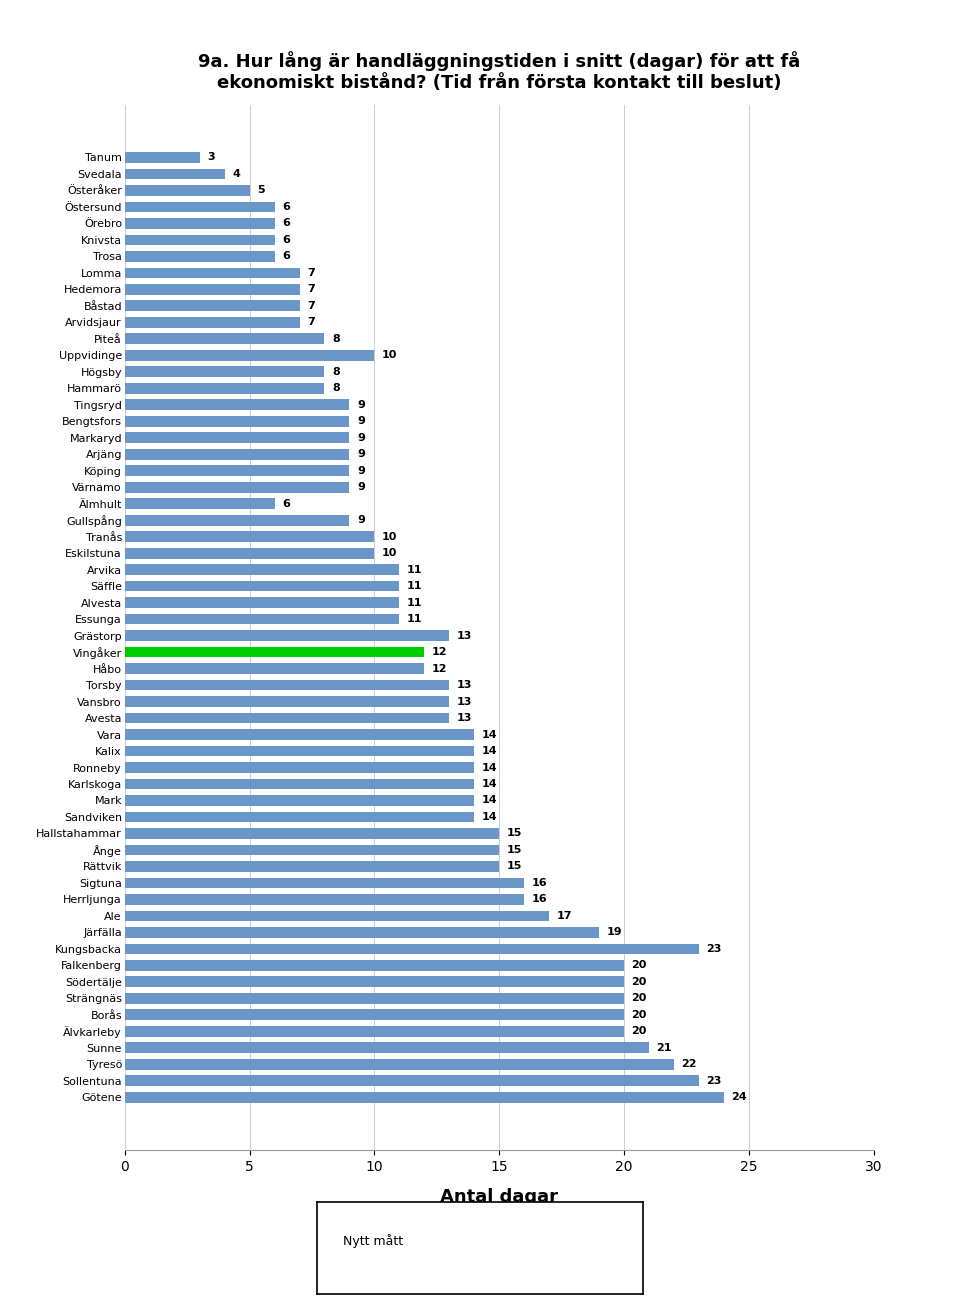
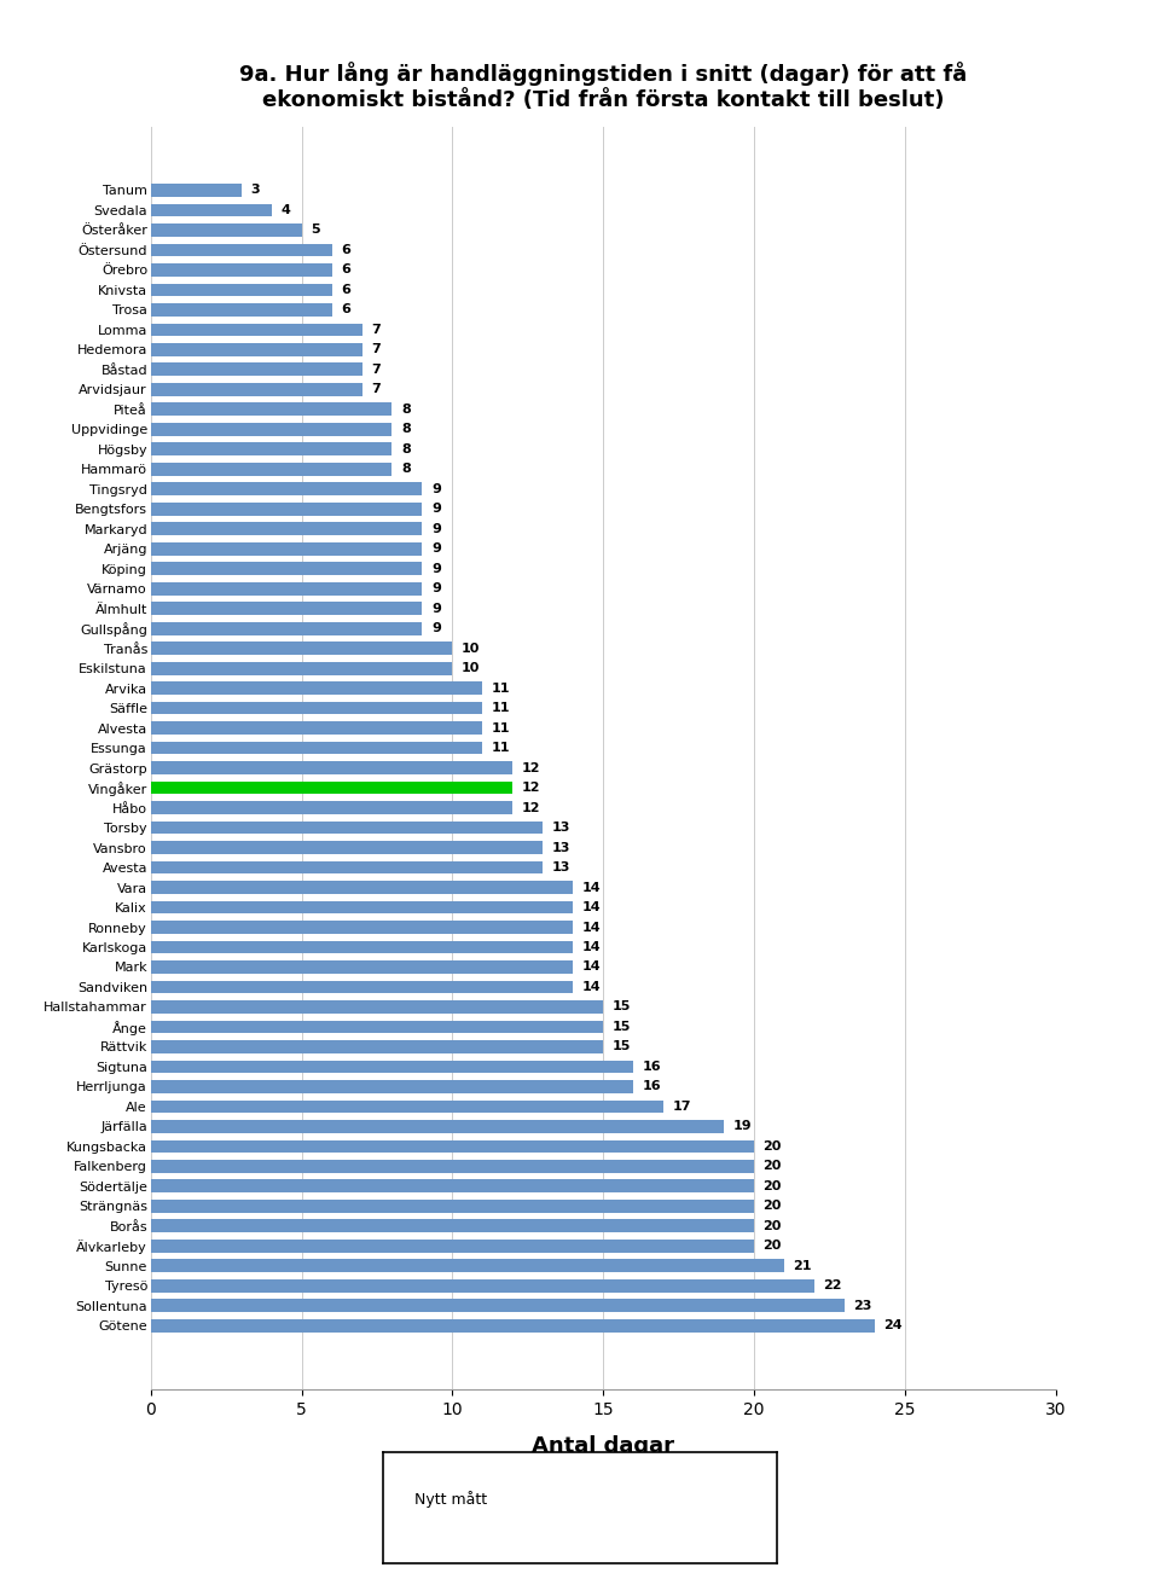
Uppvidinge: 10 -> 8
Älmhult: 6 -> 9
Grästorp: 13 -> 12
Kungsbacka: 23 -> 20
